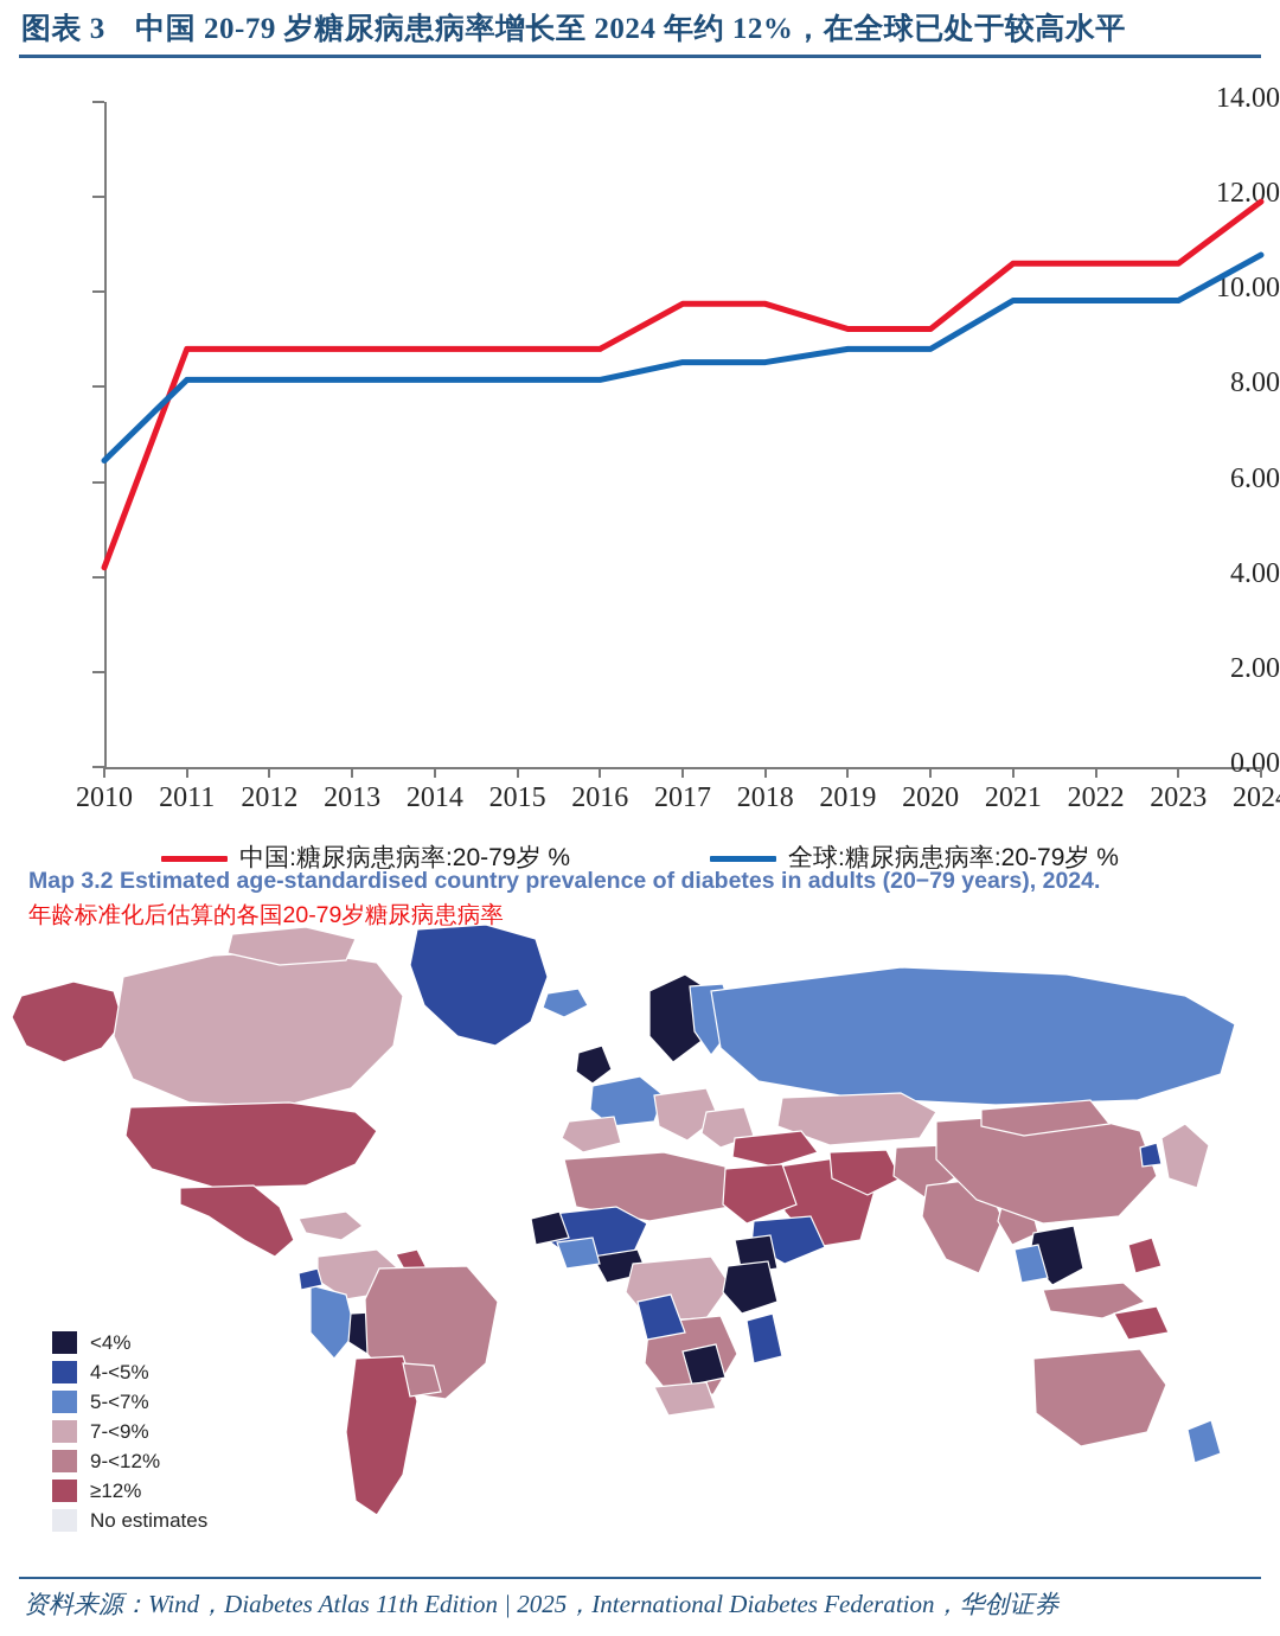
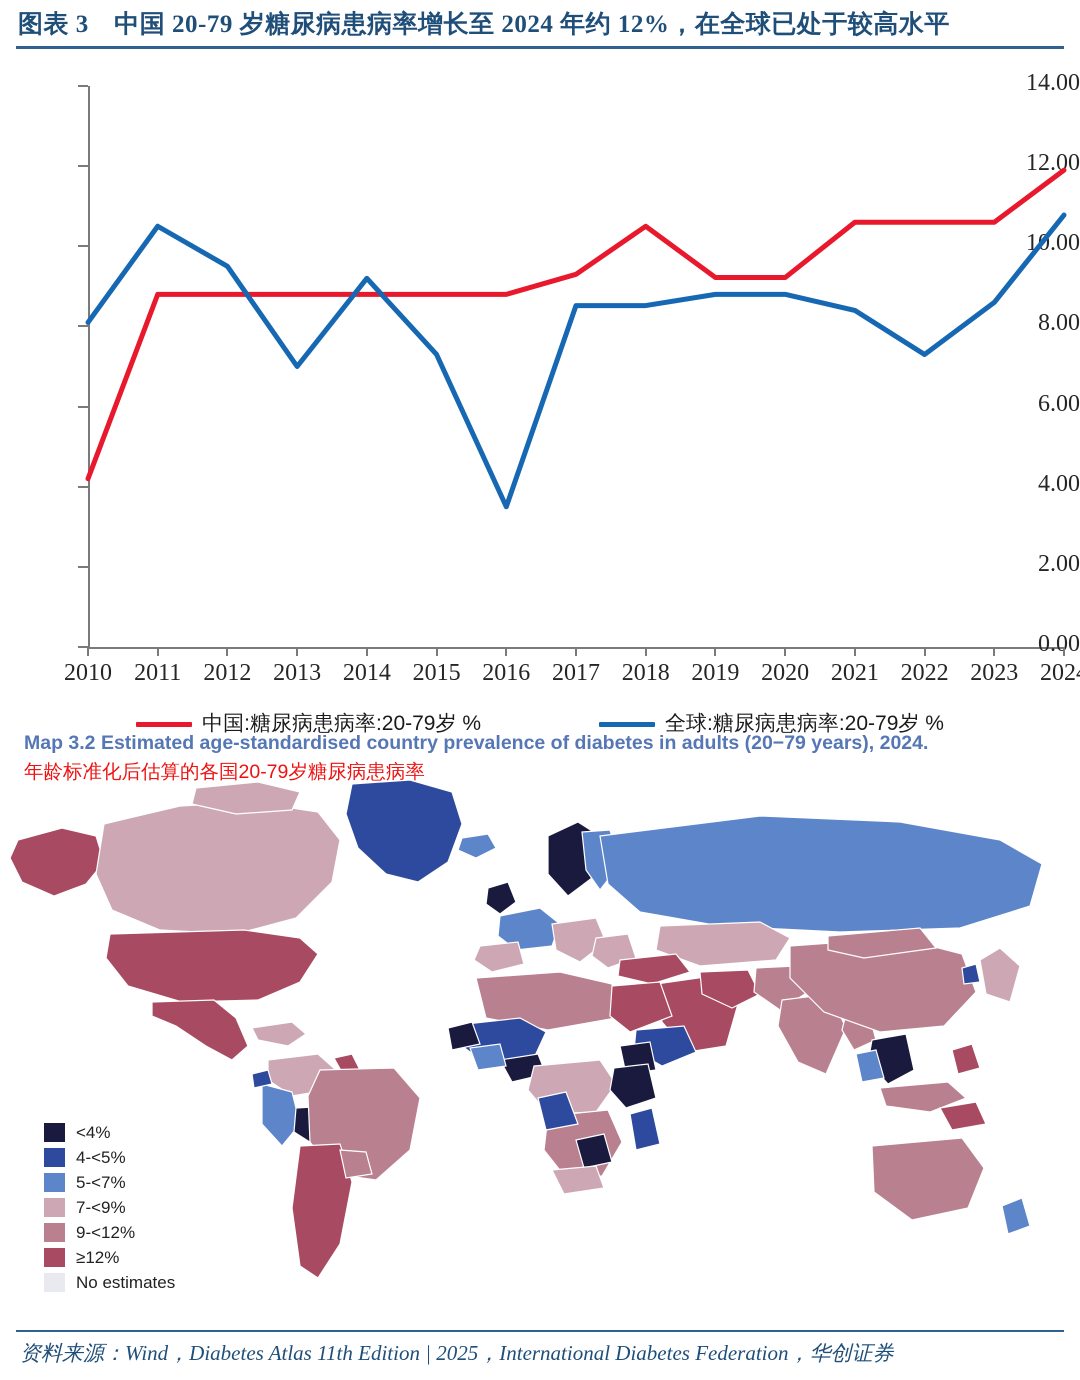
全球:糖尿病患病率:20-79岁 %/2010: 6.5 -> 8.1
全球:糖尿病患病率:20-79岁 %/2011: 8.2 -> 10.5
全球:糖尿病患病率:20-79岁 %/2012: 8.2 -> 9.5
全球:糖尿病患病率:20-79岁 %/2013: 8.2 -> 7.0
全球:糖尿病患病率:20-79岁 %/2014: 8.2 -> 9.2
全球:糖尿病患病率:20-79岁 %/2015: 8.2 -> 7.3
全球:糖尿病患病率:20-79岁 %/2016: 8.2 -> 3.5
中国:糖尿病患病率:20-79岁 %/2017: 9.8 -> 9.3
中国:糖尿病患病率:20-79岁 %/2018: 9.8 -> 10.5
全球:糖尿病患病率:20-79岁 %/2021: 9.8 -> 8.4
全球:糖尿病患病率:20-79岁 %/2022: 9.8 -> 7.3
全球:糖尿病患病率:20-79岁 %/2023: 9.8 -> 8.6
